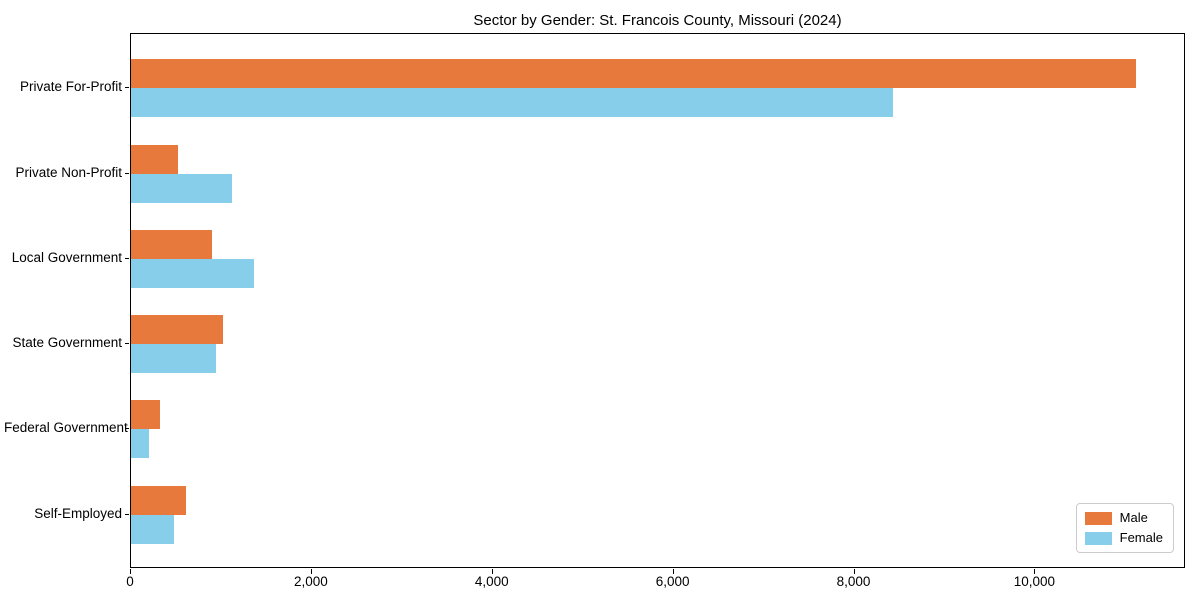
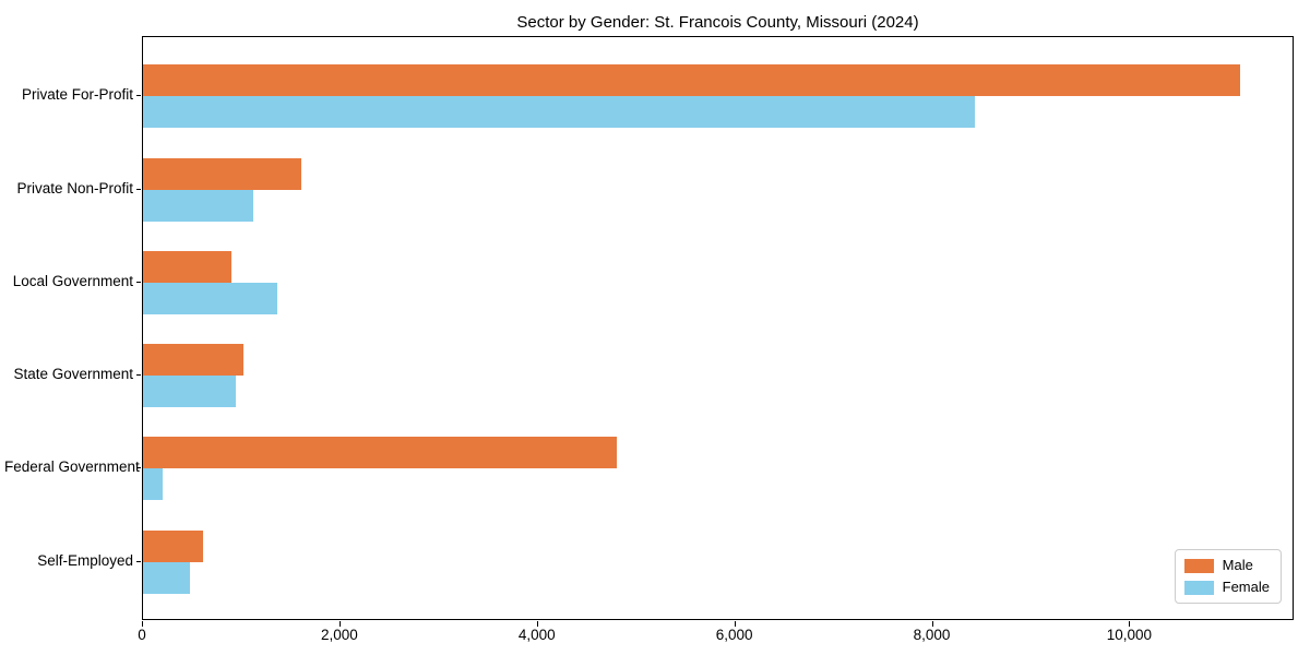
Male/Private Non-Profit: 500 -> 1600
Male/Federal Government: 300 -> 4800
